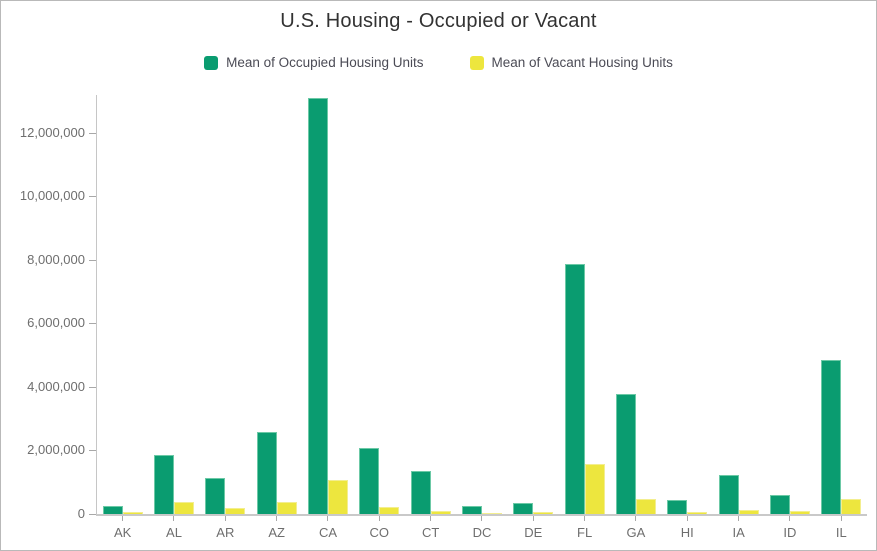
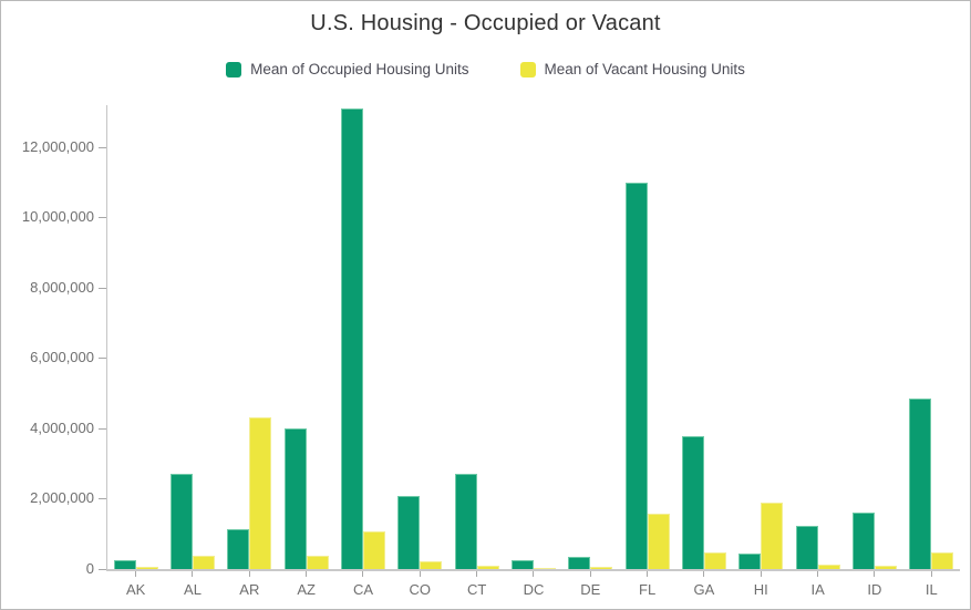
Mean of Occupied Housing Units/AL: 1900000 -> 2700000
Mean of Vacant Housing Units/AR: 200000 -> 4300000
Mean of Occupied Housing Units/AZ: 2600000 -> 4000000
Mean of Occupied Housing Units/CT: 1400000 -> 2700000
Mean of Occupied Housing Units/FL: 7900000 -> 11000000
Mean of Vacant Housing Units/HI: 100000 -> 1900000
Mean of Occupied Housing Units/ID: 600000 -> 1600000
